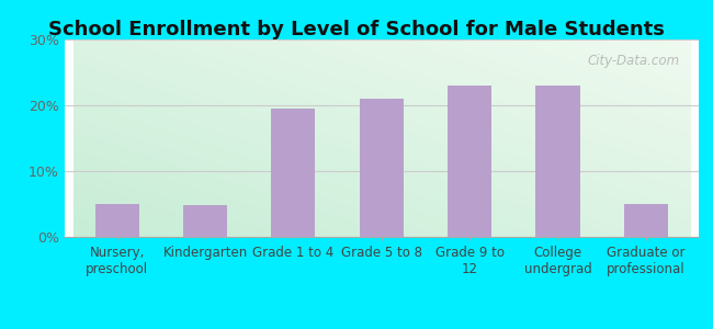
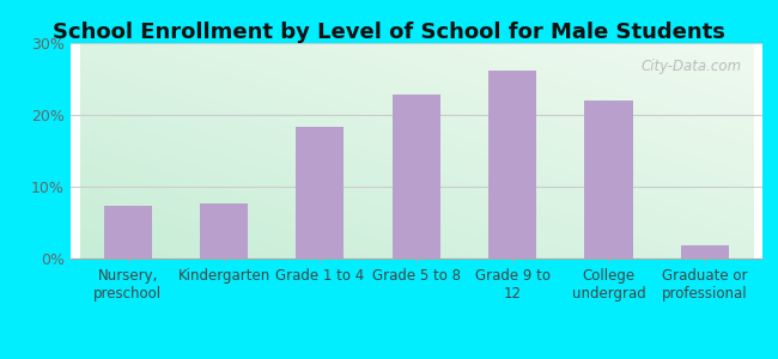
Nursery, preschool: 5.0% -> 7.4%
Kindergarten: 4.8% -> 7.6%
Grade 1 to 4: 19.5% -> 18.4%
Grade 5 to 8: 21.0% -> 22.8%
Grade 9 to 12: 23.0% -> 26.2%
College undergrad: 23.0% -> 22.0%
Graduate or professional: 5.0% -> 1.8%
